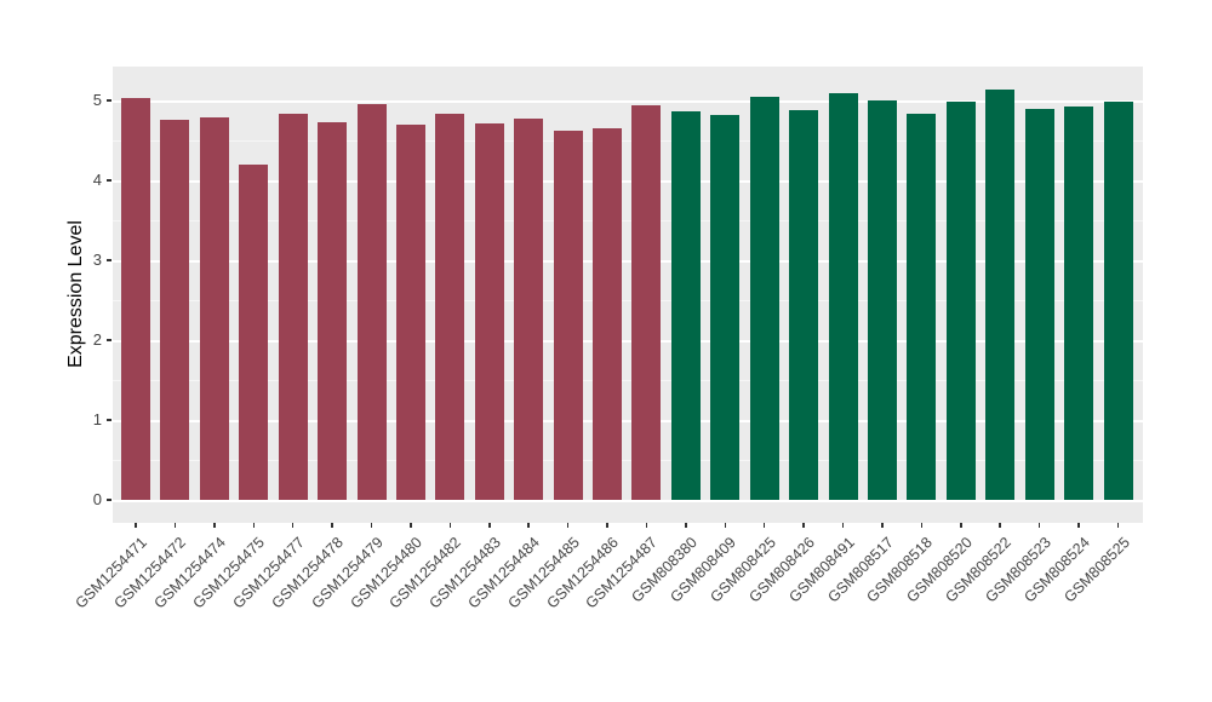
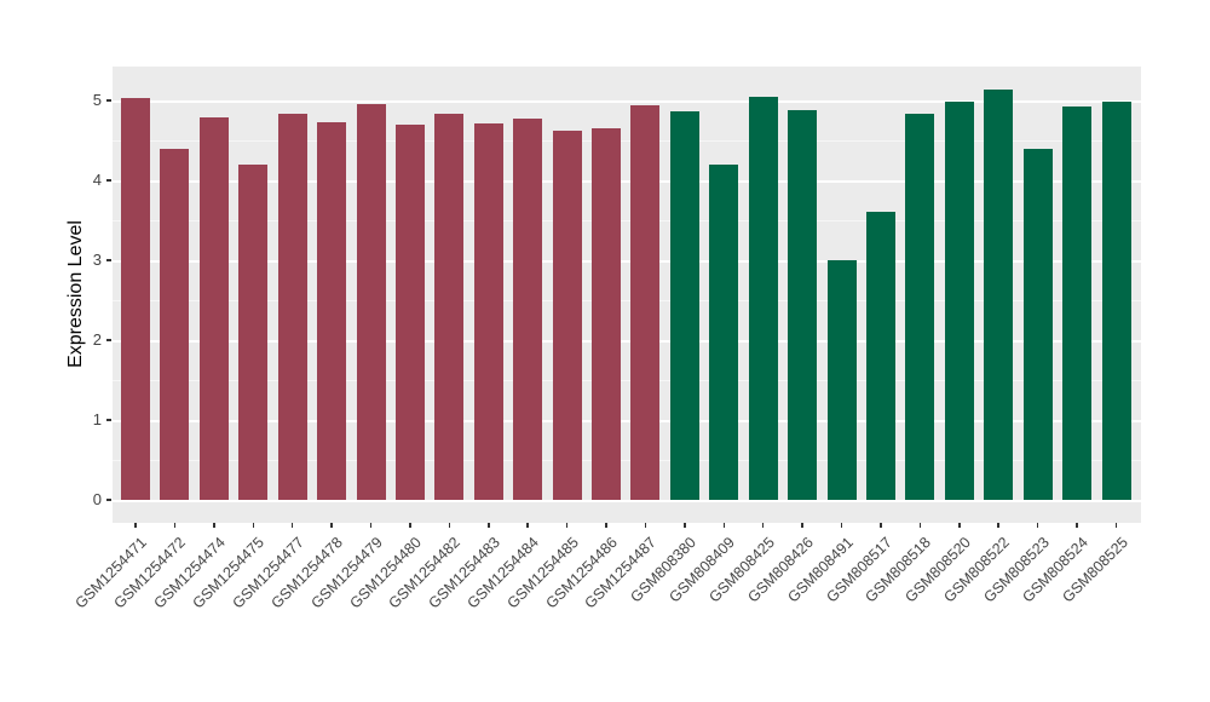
GSM1254472: 4.8 -> 4.4
GSM808409: 4.8 -> 4.2
GSM808491: 5.1 -> 3.0
GSM808517: 5.0 -> 3.6
GSM808523: 4.9 -> 4.4
